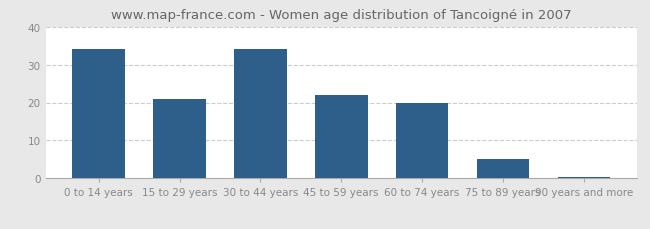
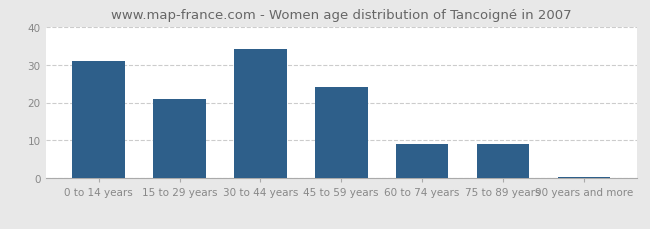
0 to 14 years: 34.0 -> 31.0
45 to 59 years: 22.0 -> 24.0
60 to 74 years: 20.0 -> 9.0
75 to 89 years: 5.0 -> 9.0
